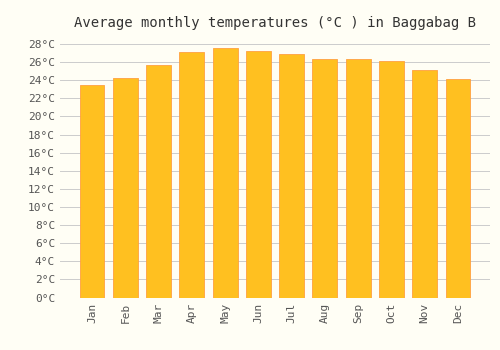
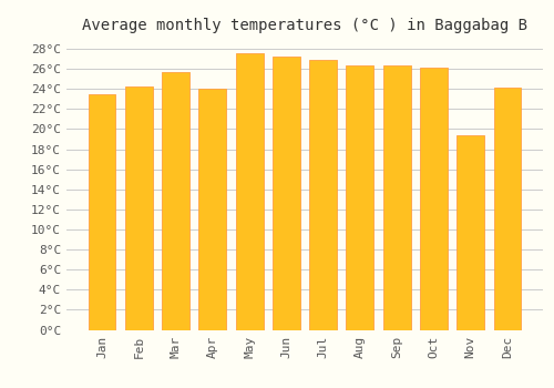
Apr: 27.1°C -> 24.0°C
Nov: 25.1°C -> 19.4°C
